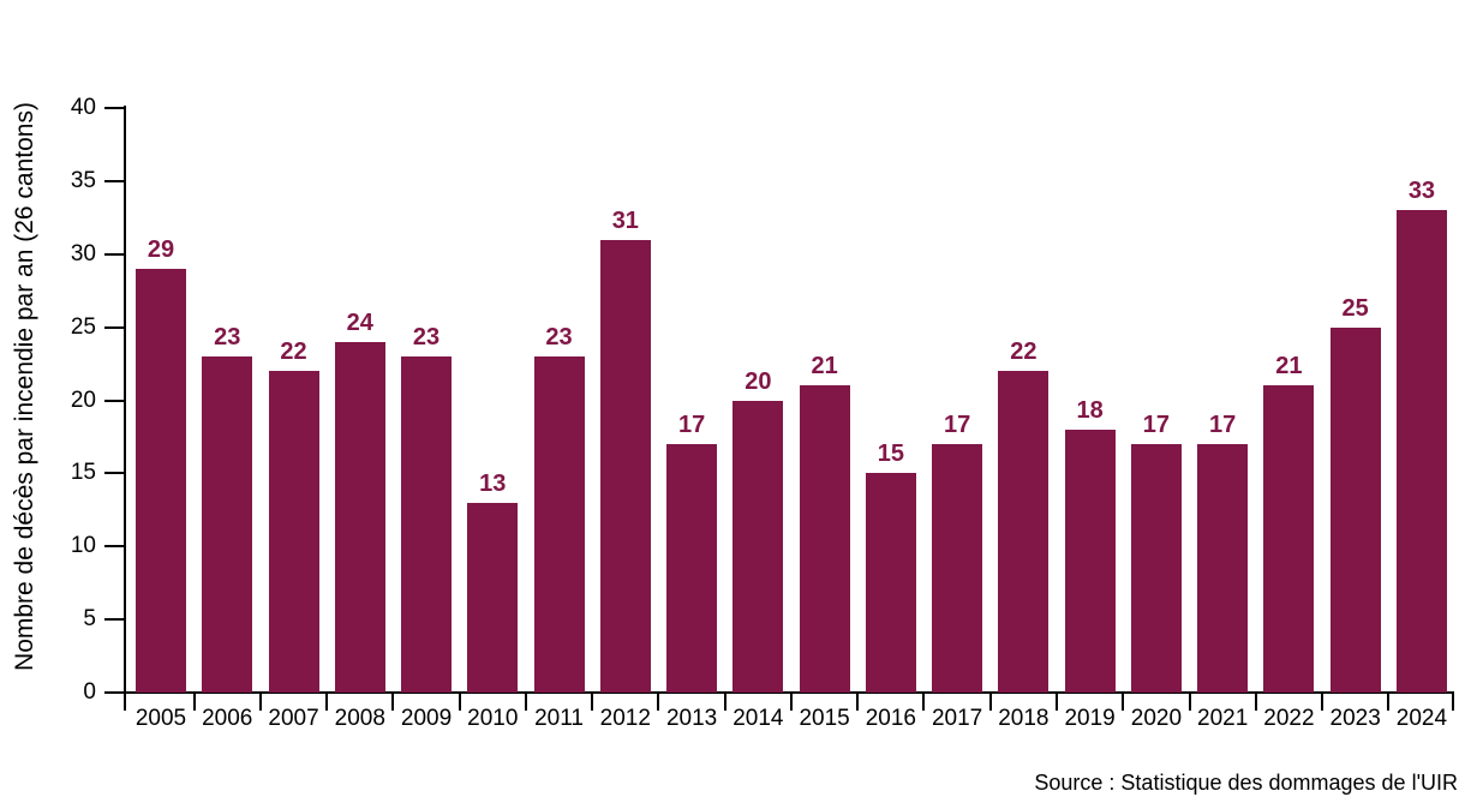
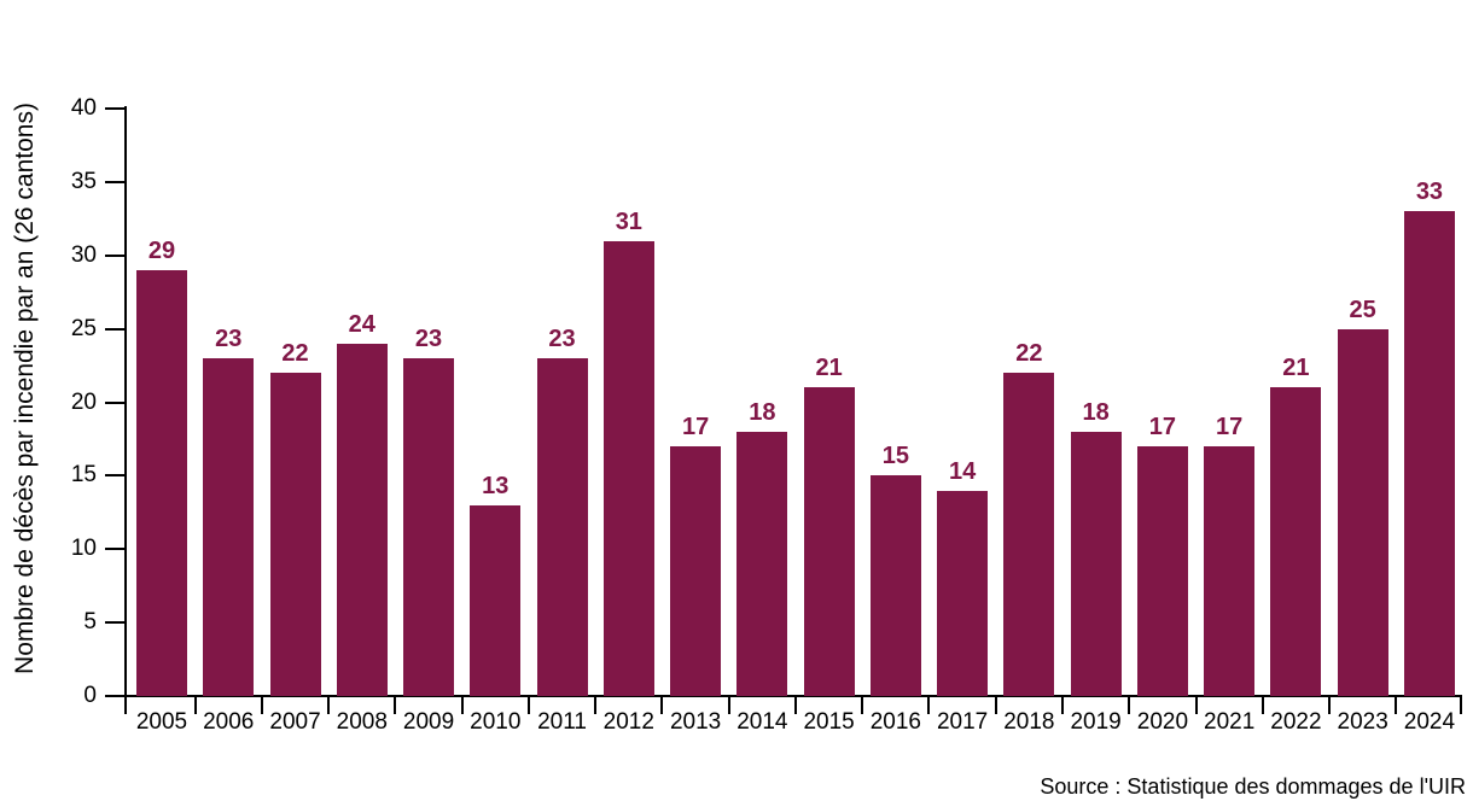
2014: 20 -> 18
2017: 17 -> 14
